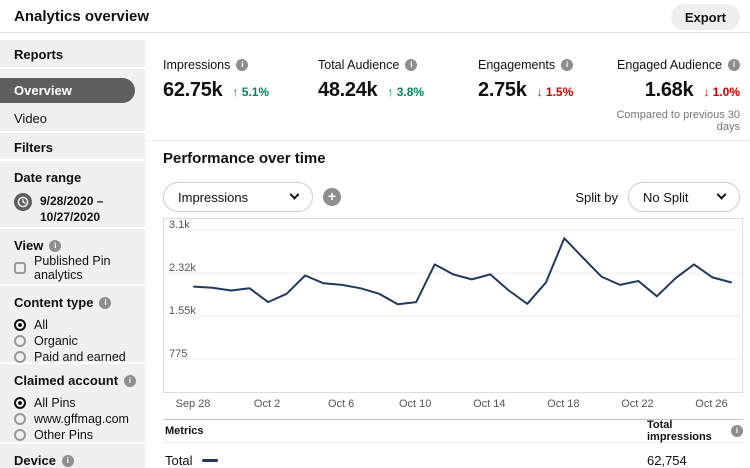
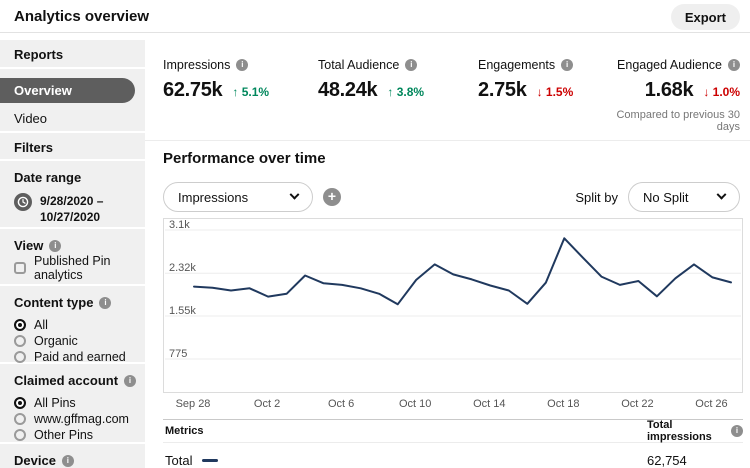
Oct 2: 1.8k -> 1.9k
Oct 10: 1.8k -> 2.2k
Oct 14: 2.3k -> 2.1k
